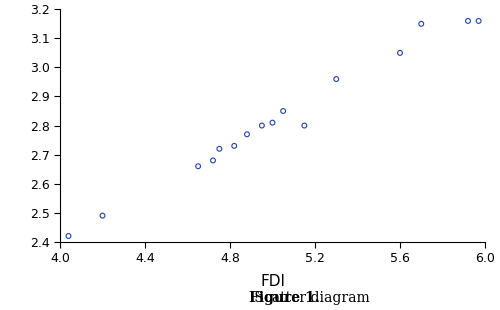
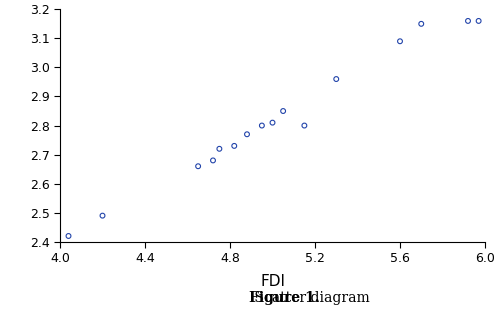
5.6: 3.05 -> 3.09
